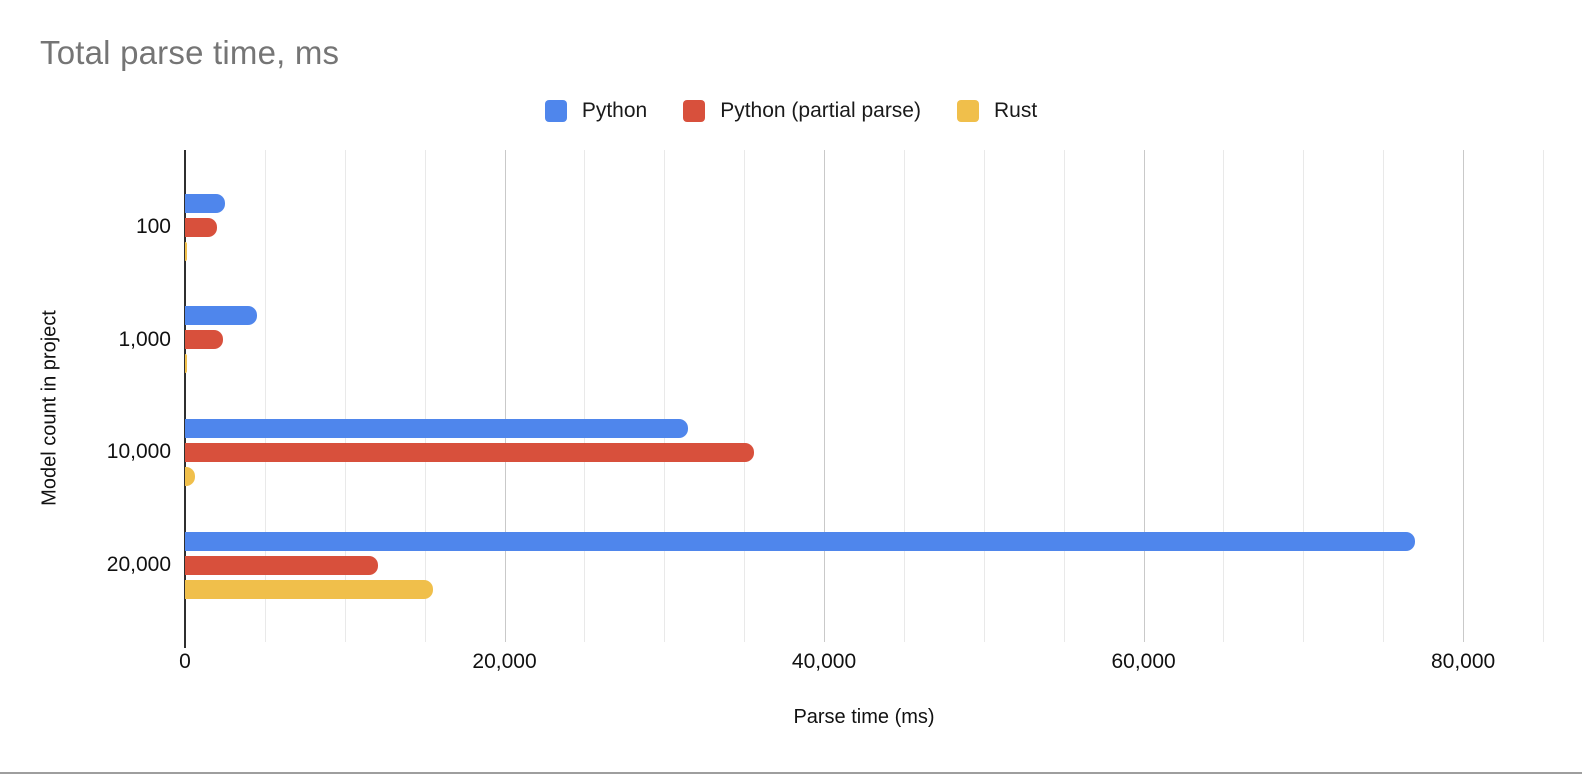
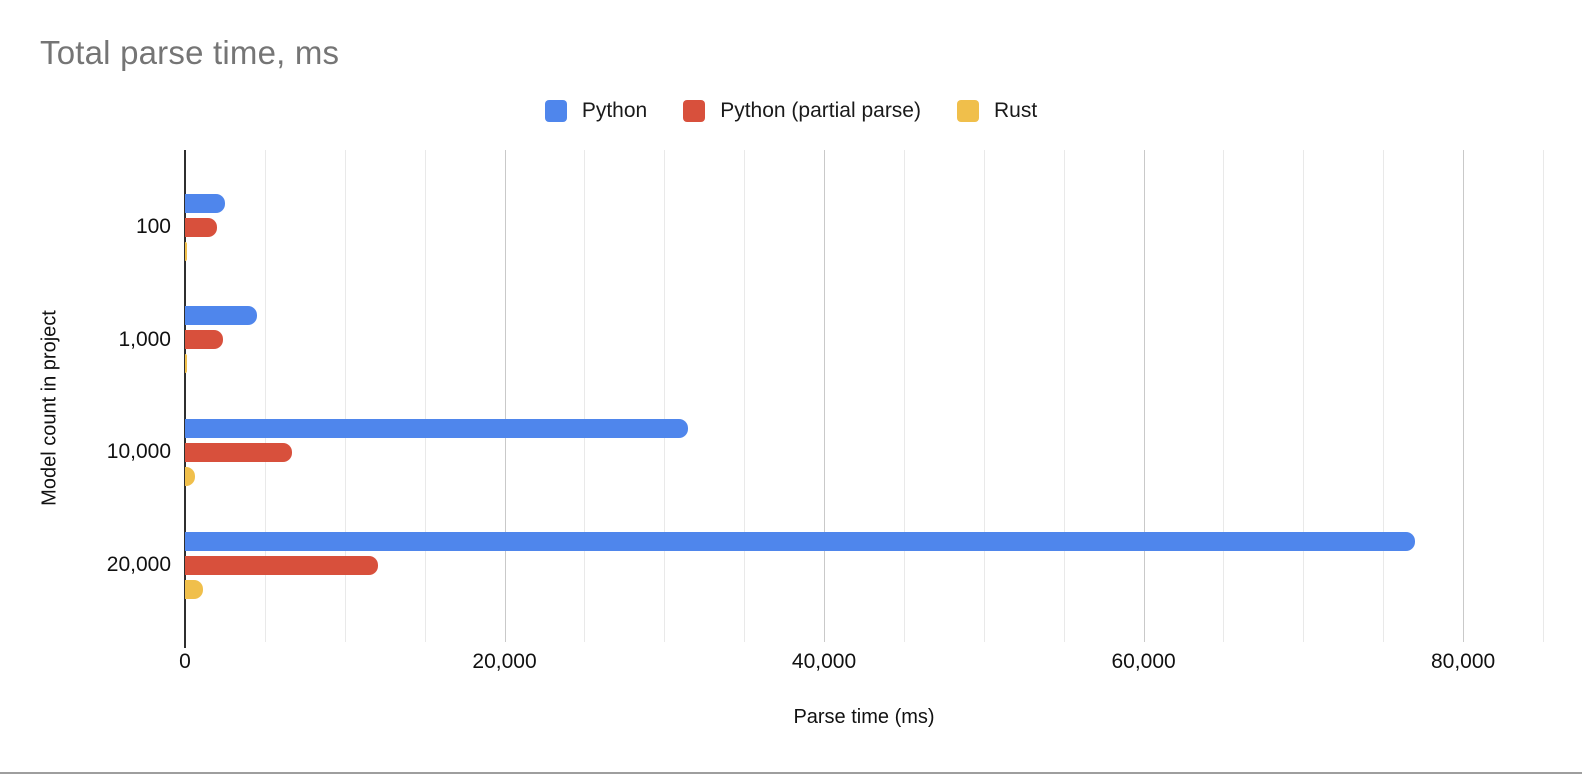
Python (partial parse)/10,000: 35600 -> 6700
Rust/20,000: 15500 -> 1100
